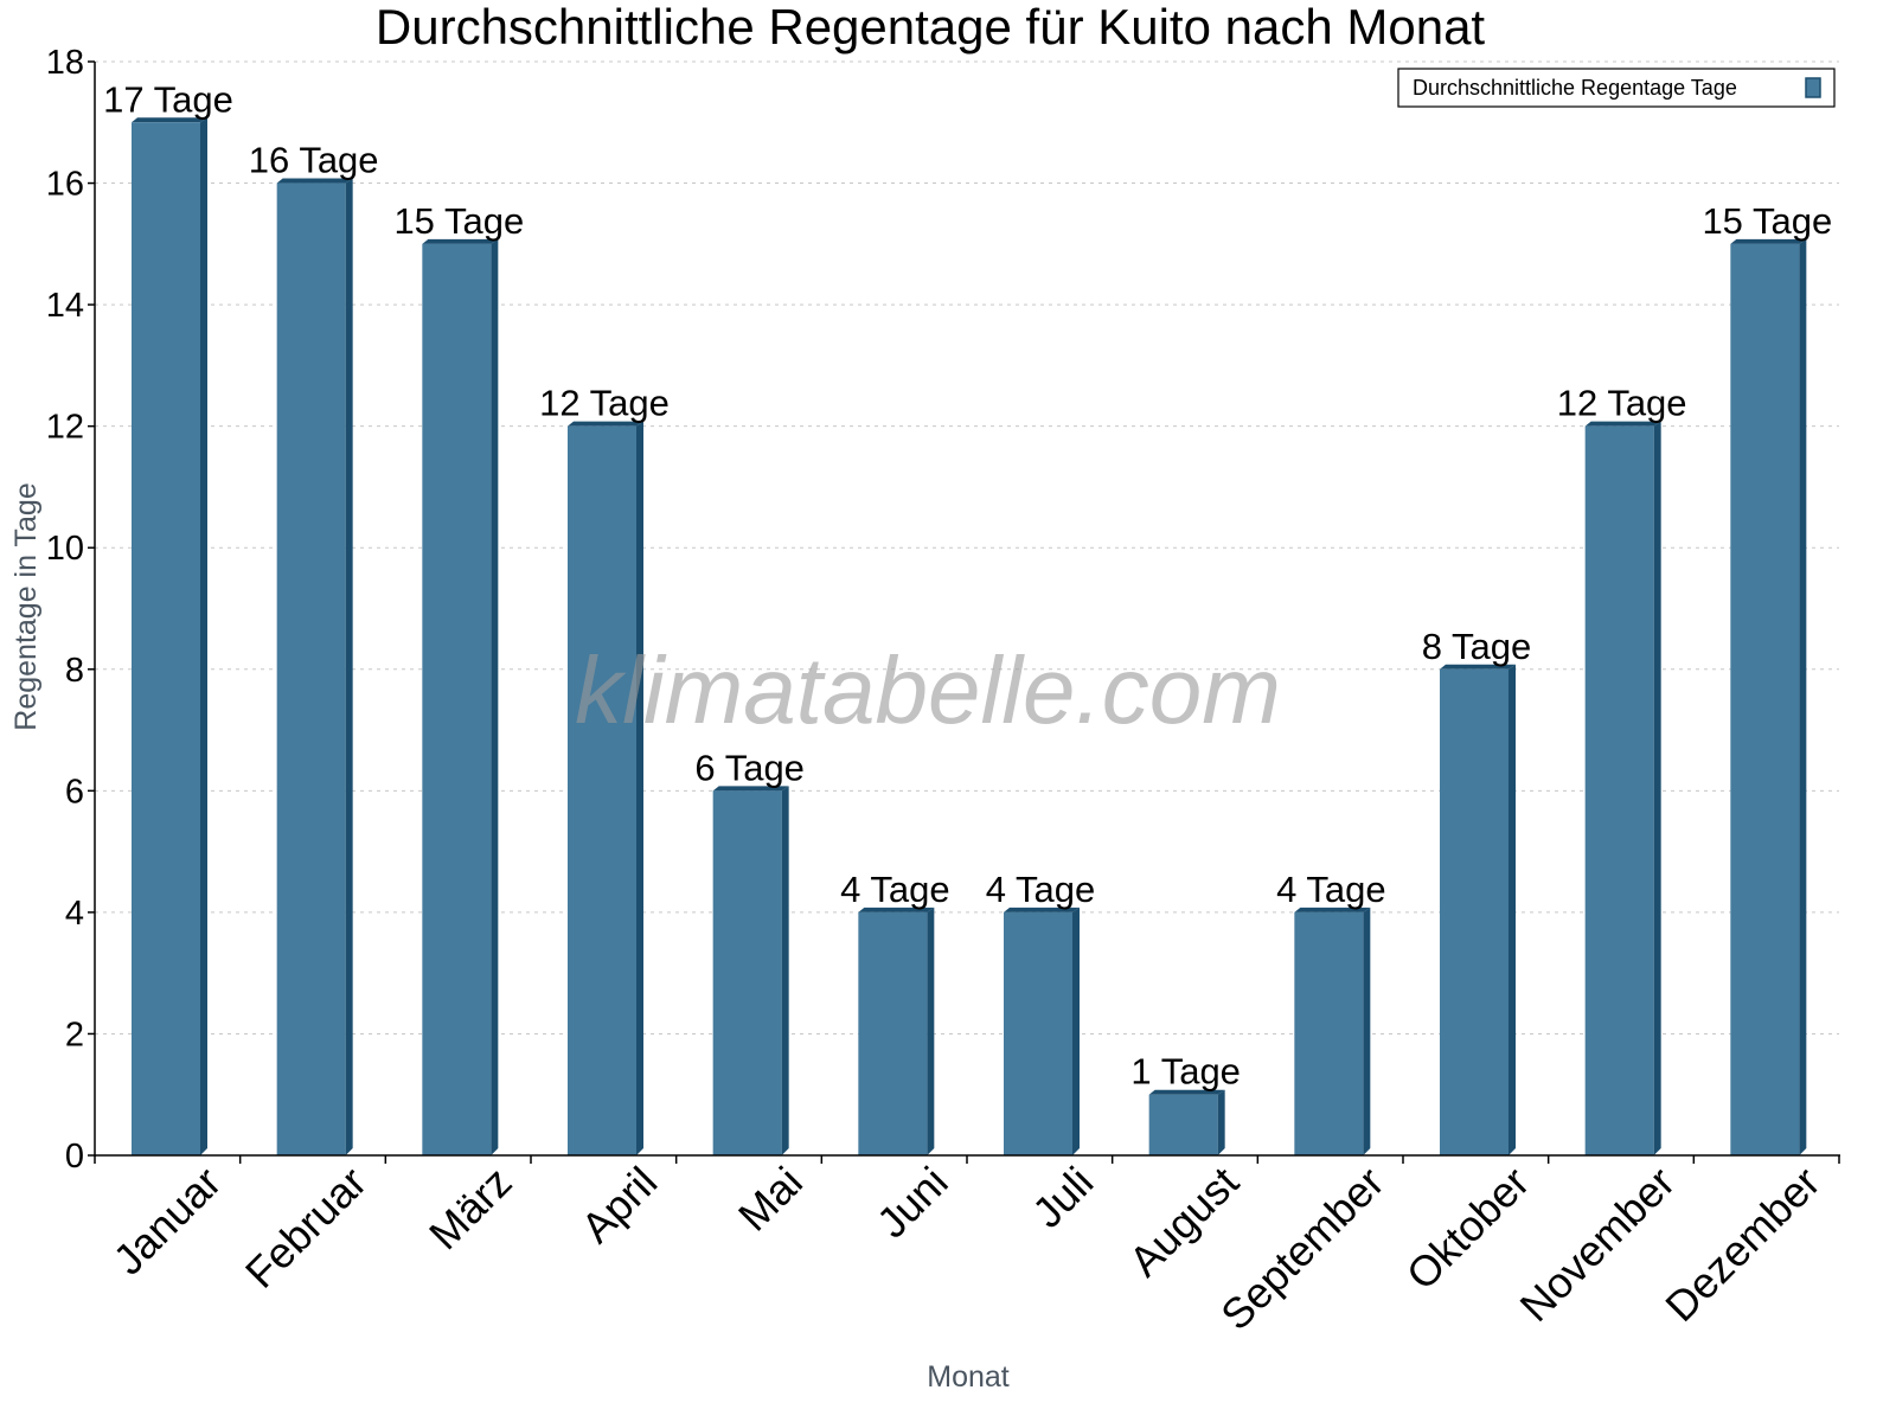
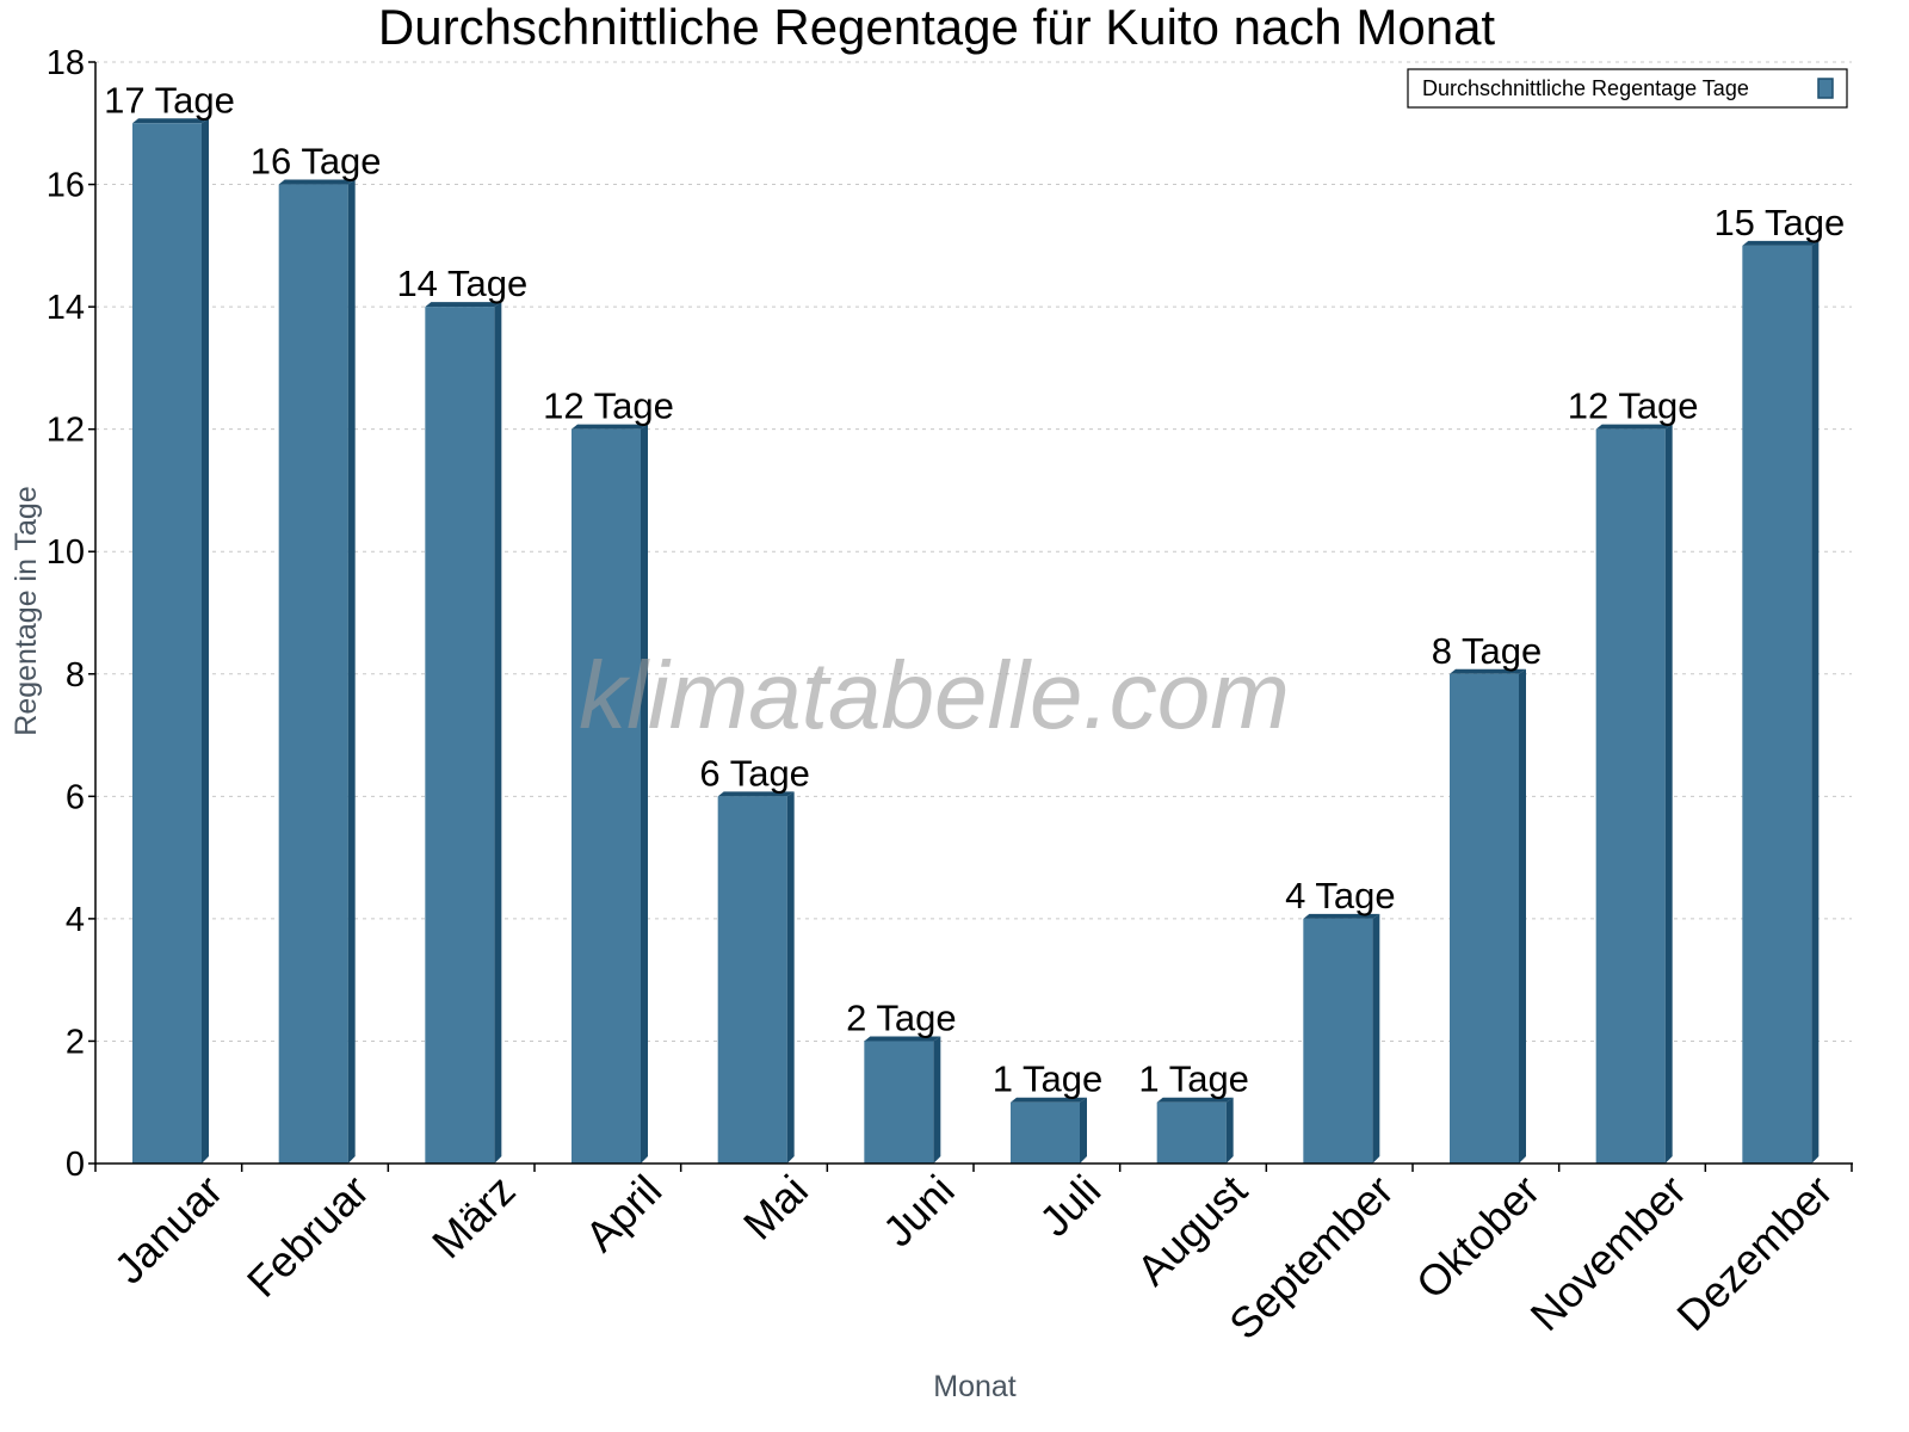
März: 15 -> 14
Juni: 4 -> 2
Juli: 4 -> 1
